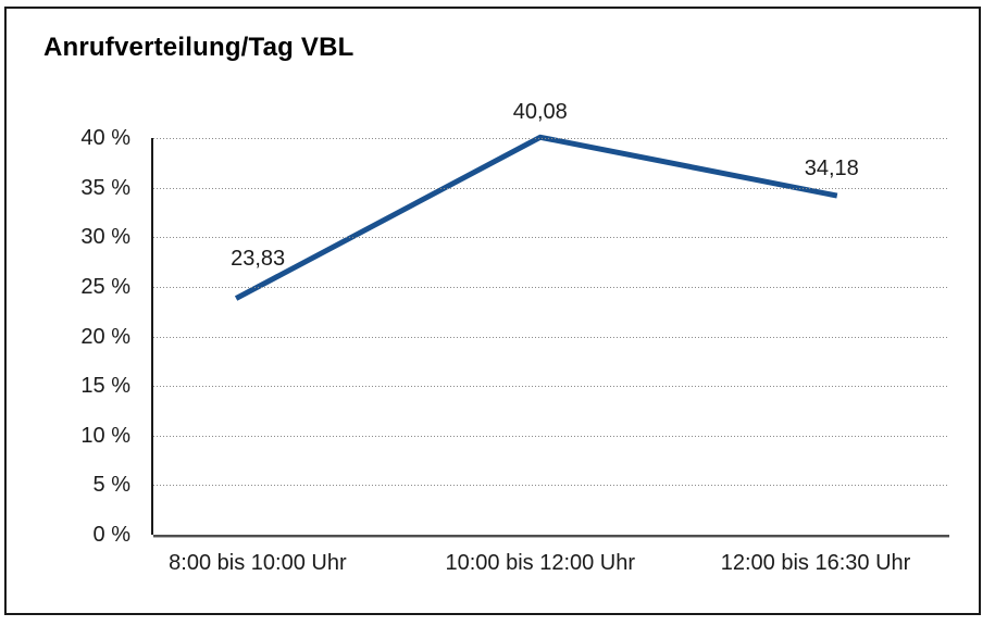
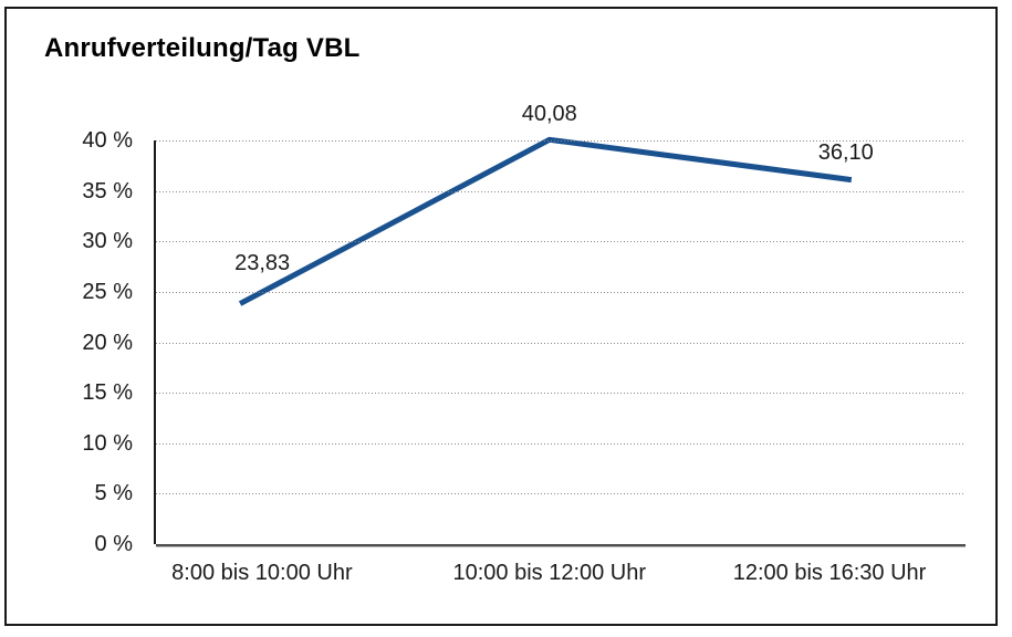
12:00 bis 16:30 Uhr: 34,18 -> 36,10
